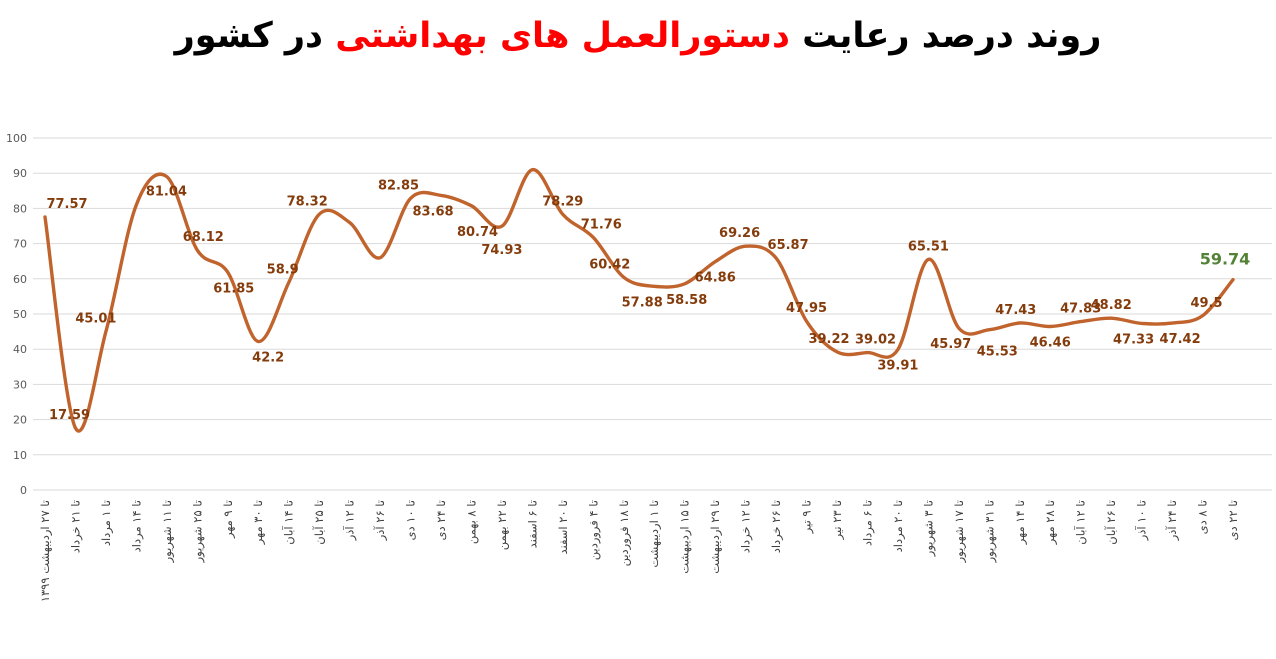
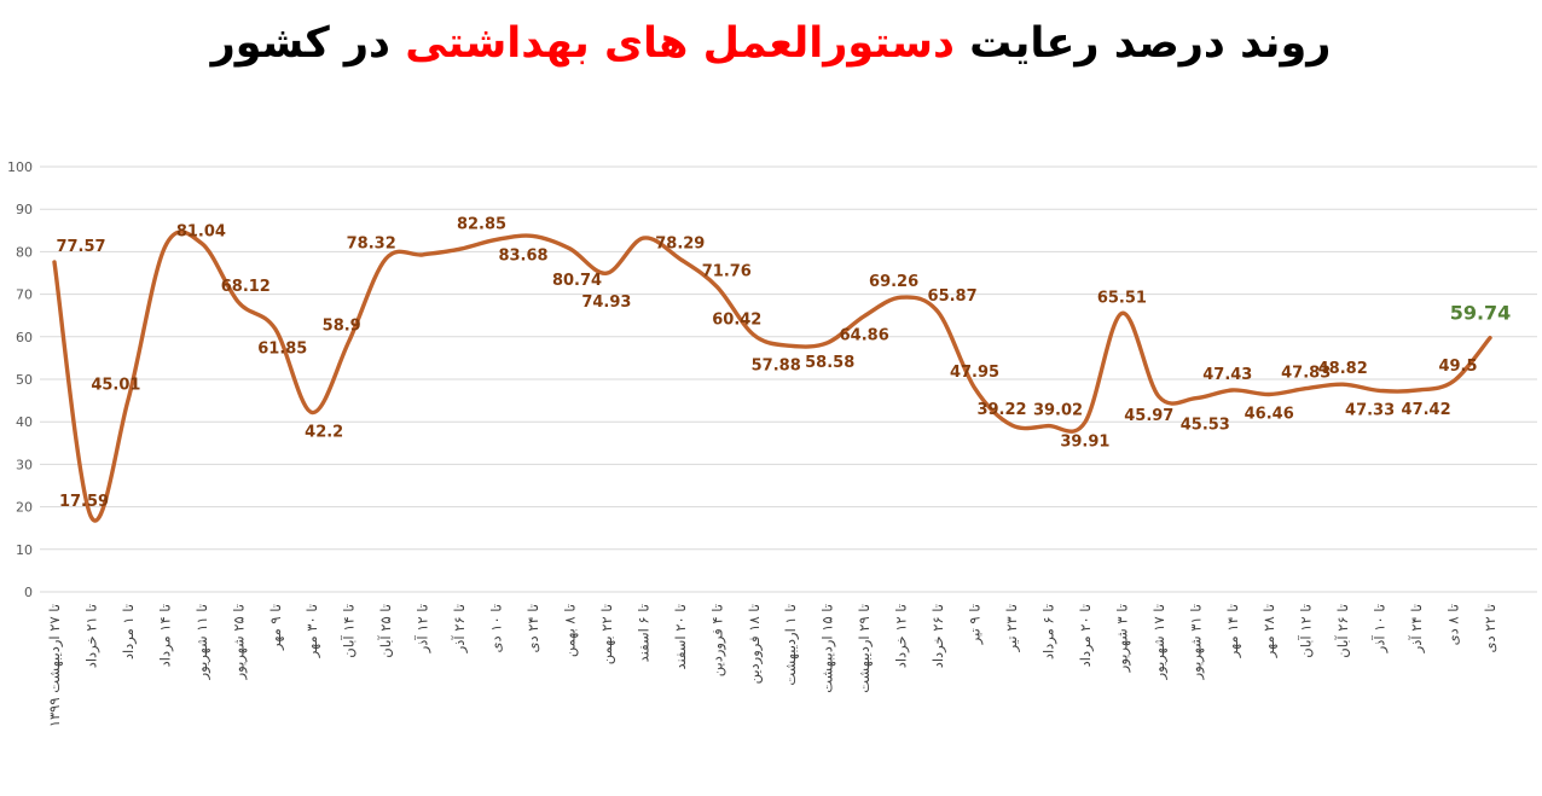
تا ۱۱ شهریور: 89 -> 82
تا ۱۲ آذر: 76 -> 79
تا ۲۶ آذر: 66 -> 81
تا ۶ اسفند: 91 -> 83
